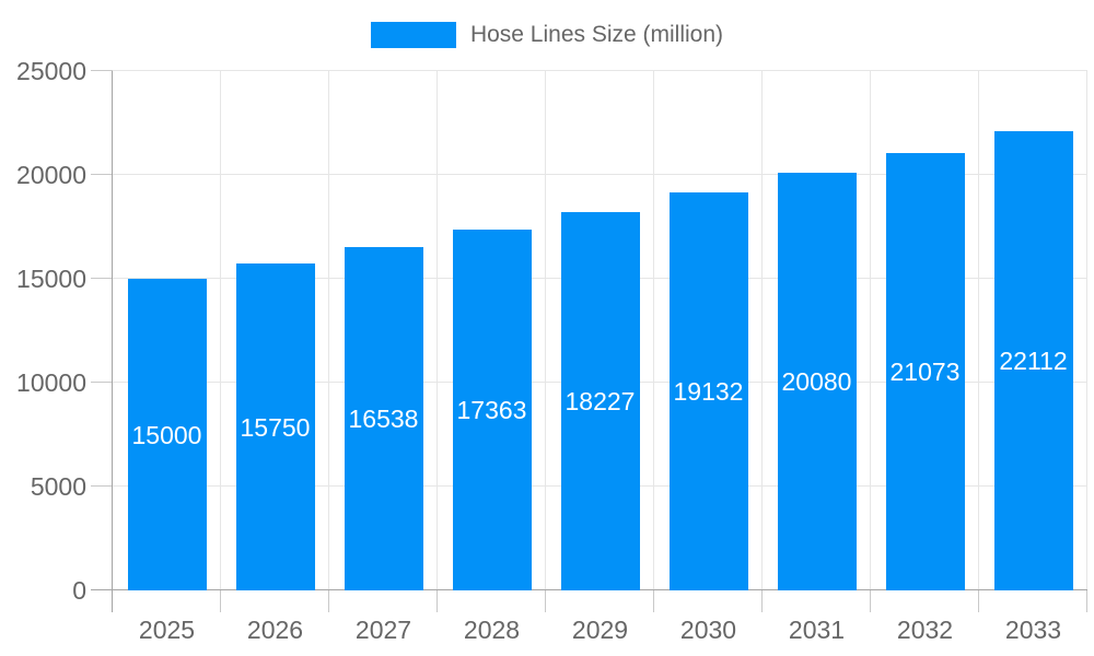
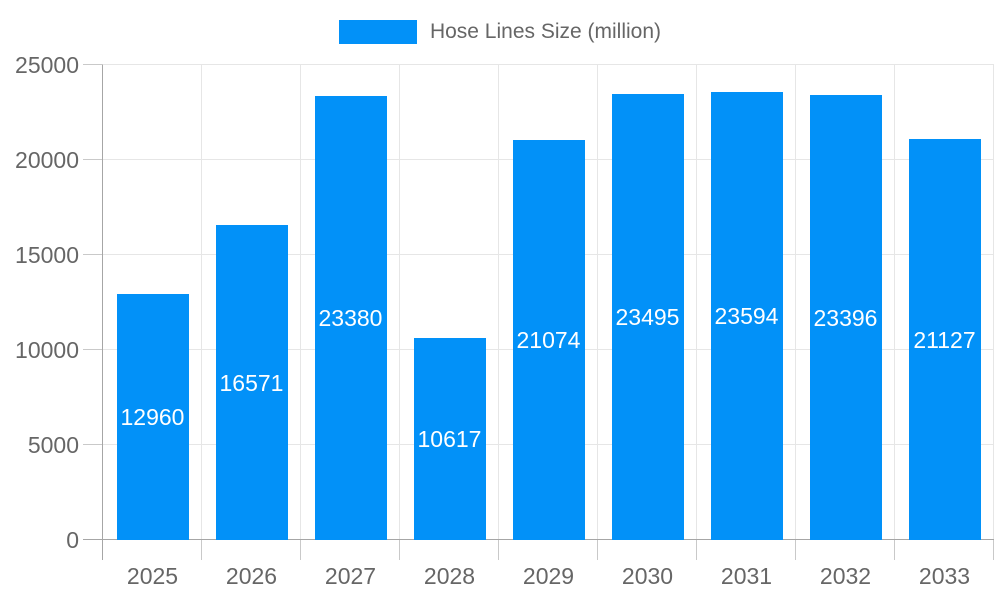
2025: 15000 -> 12960
2026: 15750 -> 16571
2027: 16538 -> 23380
2028: 17363 -> 10617
2029: 18227 -> 21074
2030: 19132 -> 23495
2031: 20080 -> 23594
2032: 21073 -> 23396
2033: 22112 -> 21127
